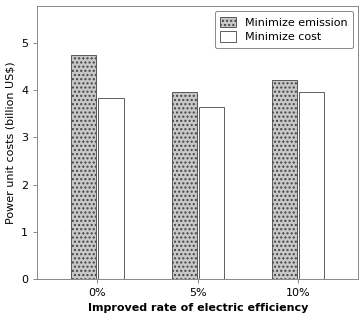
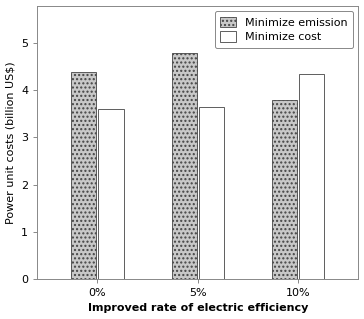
Minimize emission/0%: 4.75 -> 4.40
Minimize cost/0%: 3.83 -> 3.60
Minimize emission/5%: 3.97 -> 4.80
Minimize emission/10%: 4.23 -> 3.80
Minimize cost/10%: 3.97 -> 4.35
